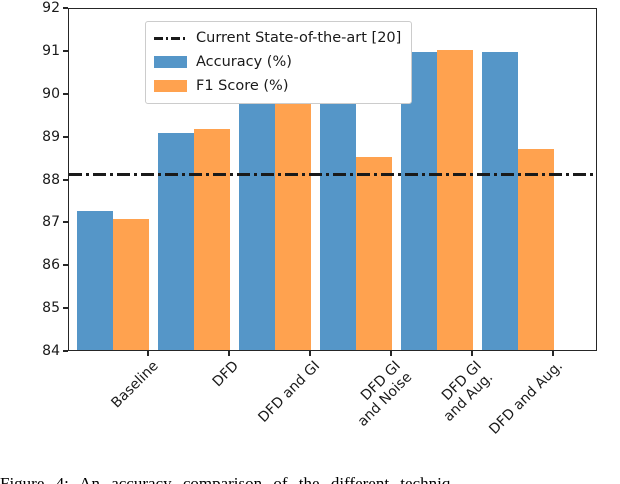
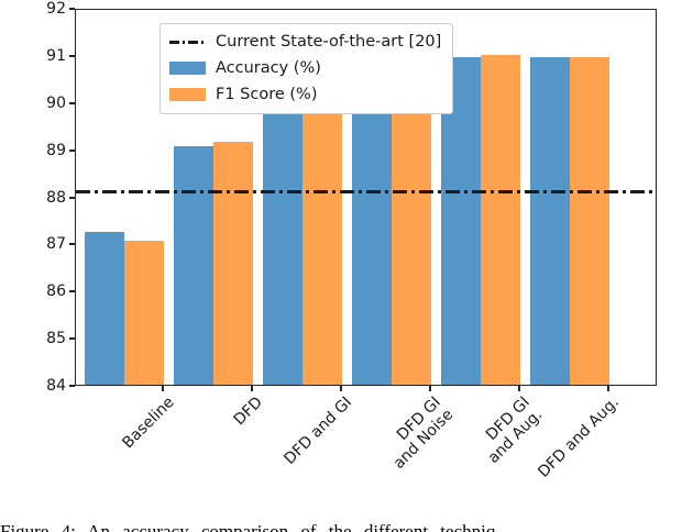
Accuracy (%)/DFD GI and Noise: 91.6 -> 89.8
F1 Score (%)/DFD GI and Noise: 88.5 -> 90.0
F1 Score (%)/DFD and Aug.: 88.7 -> 91.0
